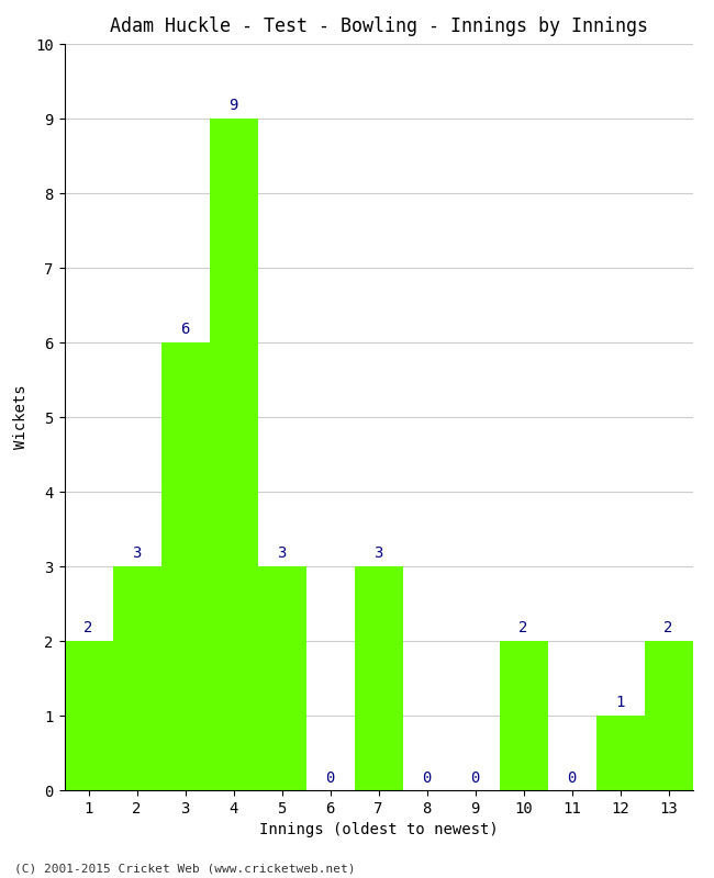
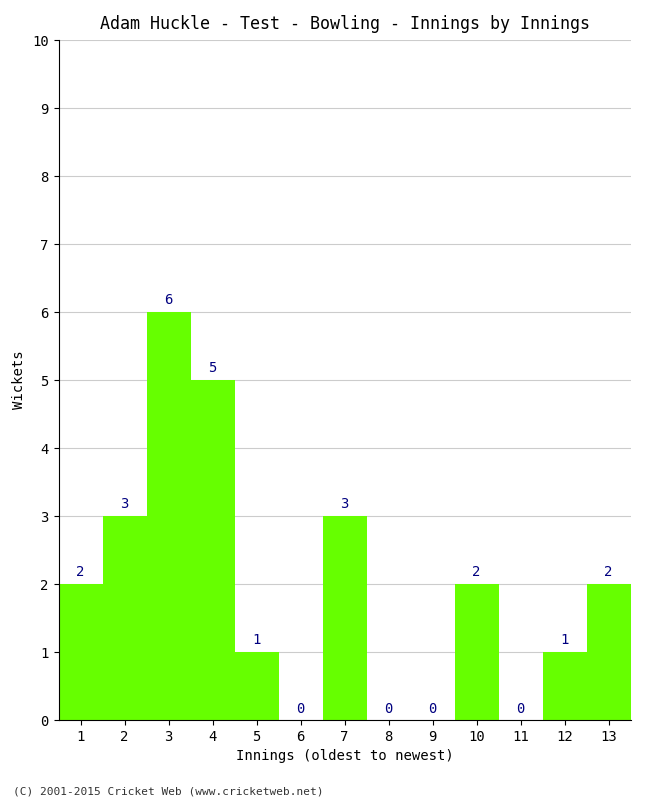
4: 9 -> 5
5: 3 -> 1
